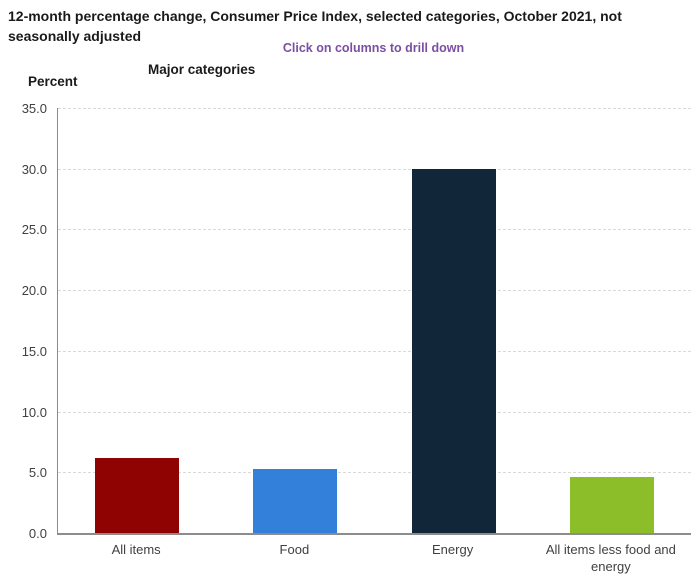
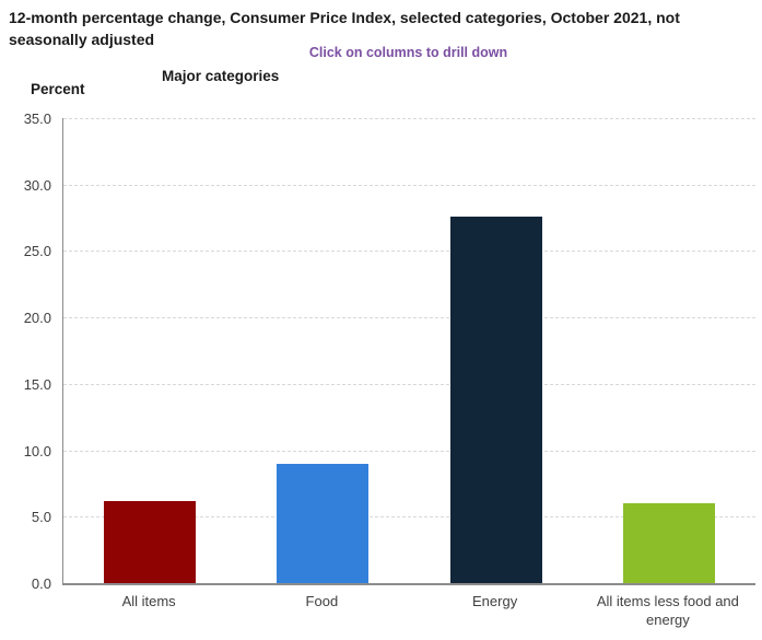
Food: 5.3 -> 9.0
Energy: 30.0 -> 27.6
All items less food and energy: 4.6 -> 6.0
